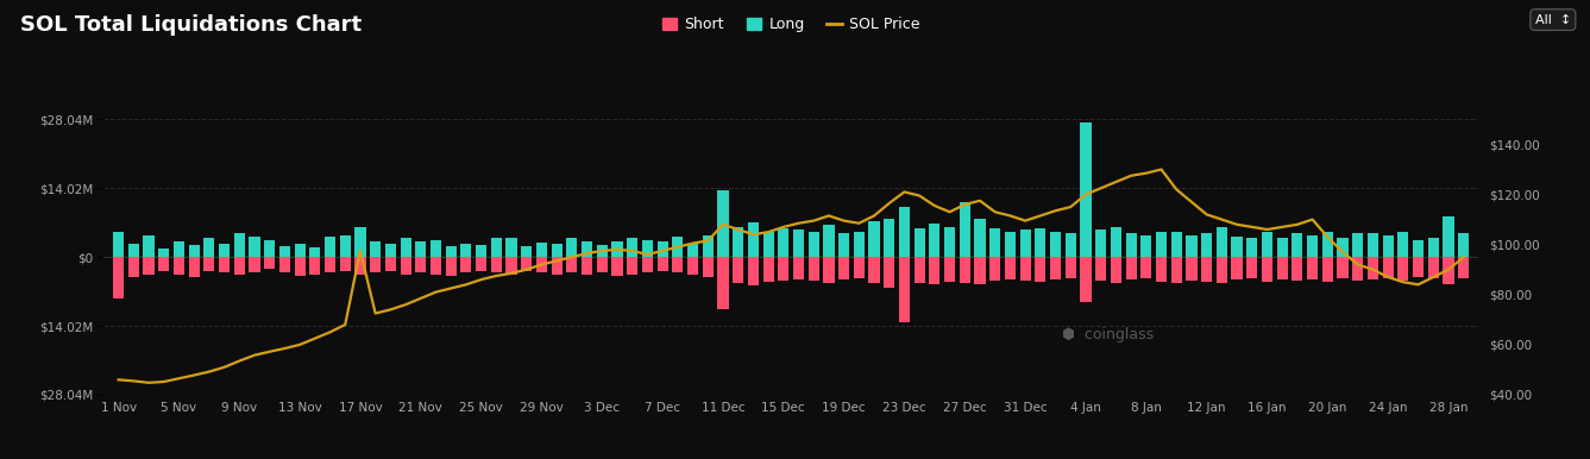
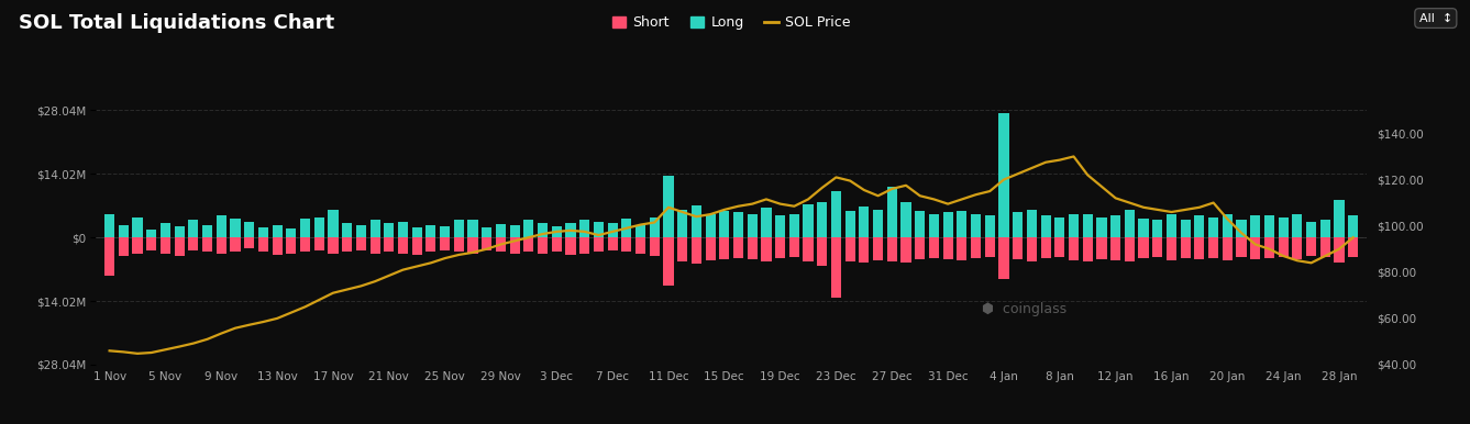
SOL Price/17 Nov: $97.5 -> $71.0
